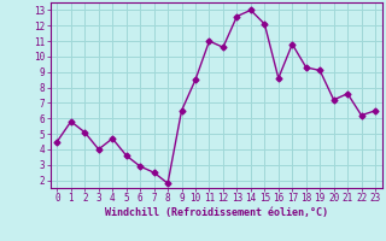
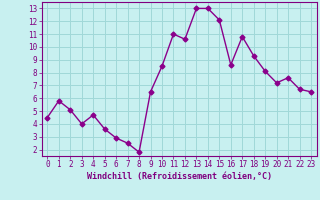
13: 12.6 -> 13.0
19: 9.1 -> 8.1
22: 6.2 -> 6.7
